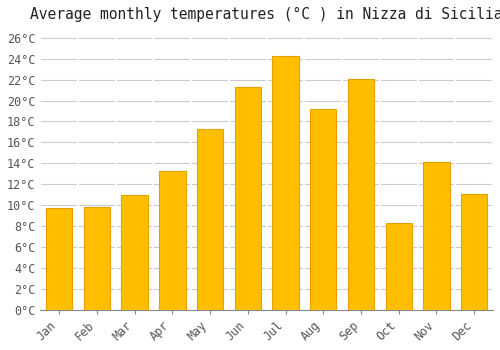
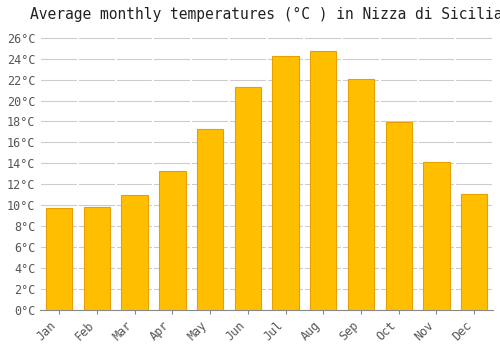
Aug: 19.2°C -> 24.7°C
Oct: 8.3°C -> 17.9°C
